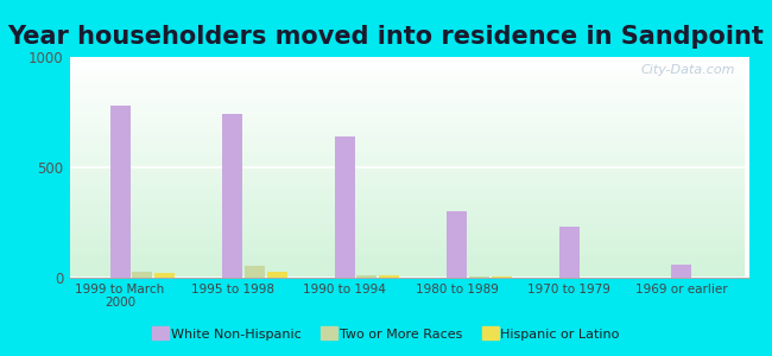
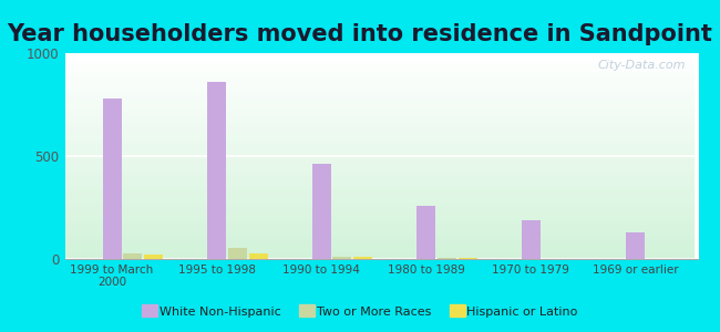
White Non-Hispanic/1995 to 1998: 740 -> 860
White Non-Hispanic/1990 to 1994: 640 -> 460
White Non-Hispanic/1980 to 1989: 300 -> 260
White Non-Hispanic/1970 to 1979: 230 -> 190
White Non-Hispanic/1969 or earlier: 60 -> 130
